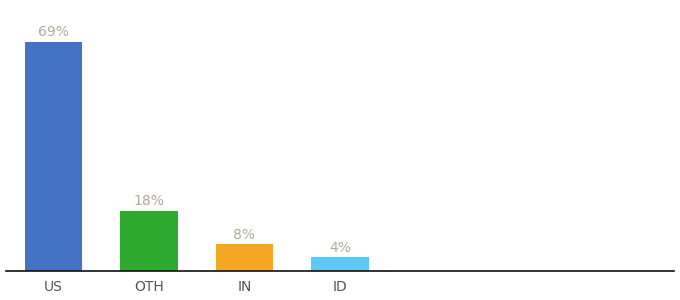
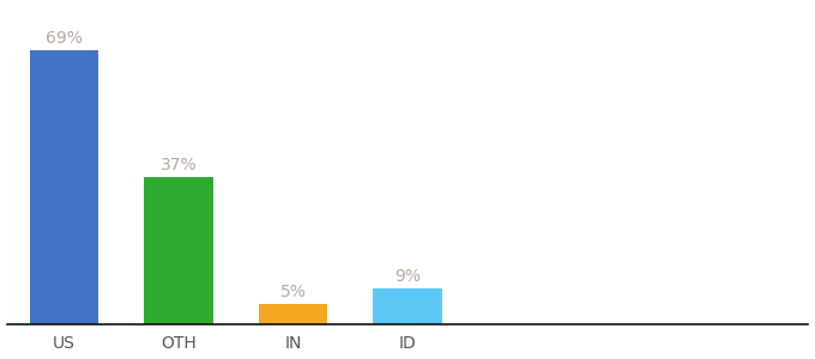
OTH: 18% -> 37%
IN: 8% -> 5%
ID: 4% -> 9%
